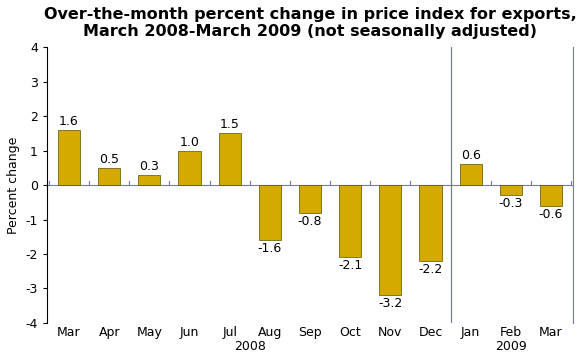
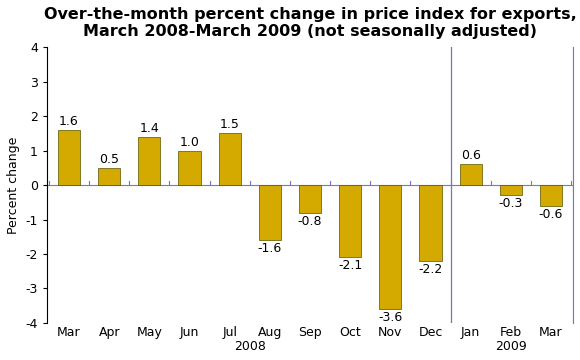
May: 0.3 -> 1.4
Nov: -3.2 -> -3.6
